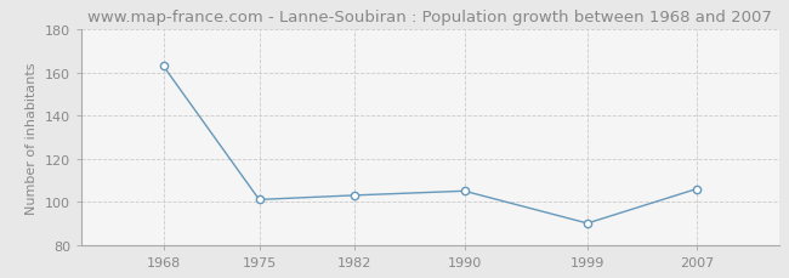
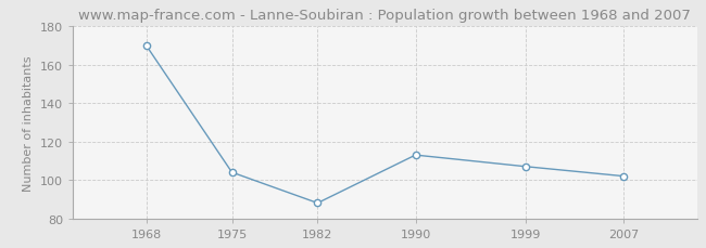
1968: 163 -> 170
1975: 101 -> 104
1982: 103 -> 88
1990: 105 -> 113
1999: 90 -> 107
2007: 106 -> 102
